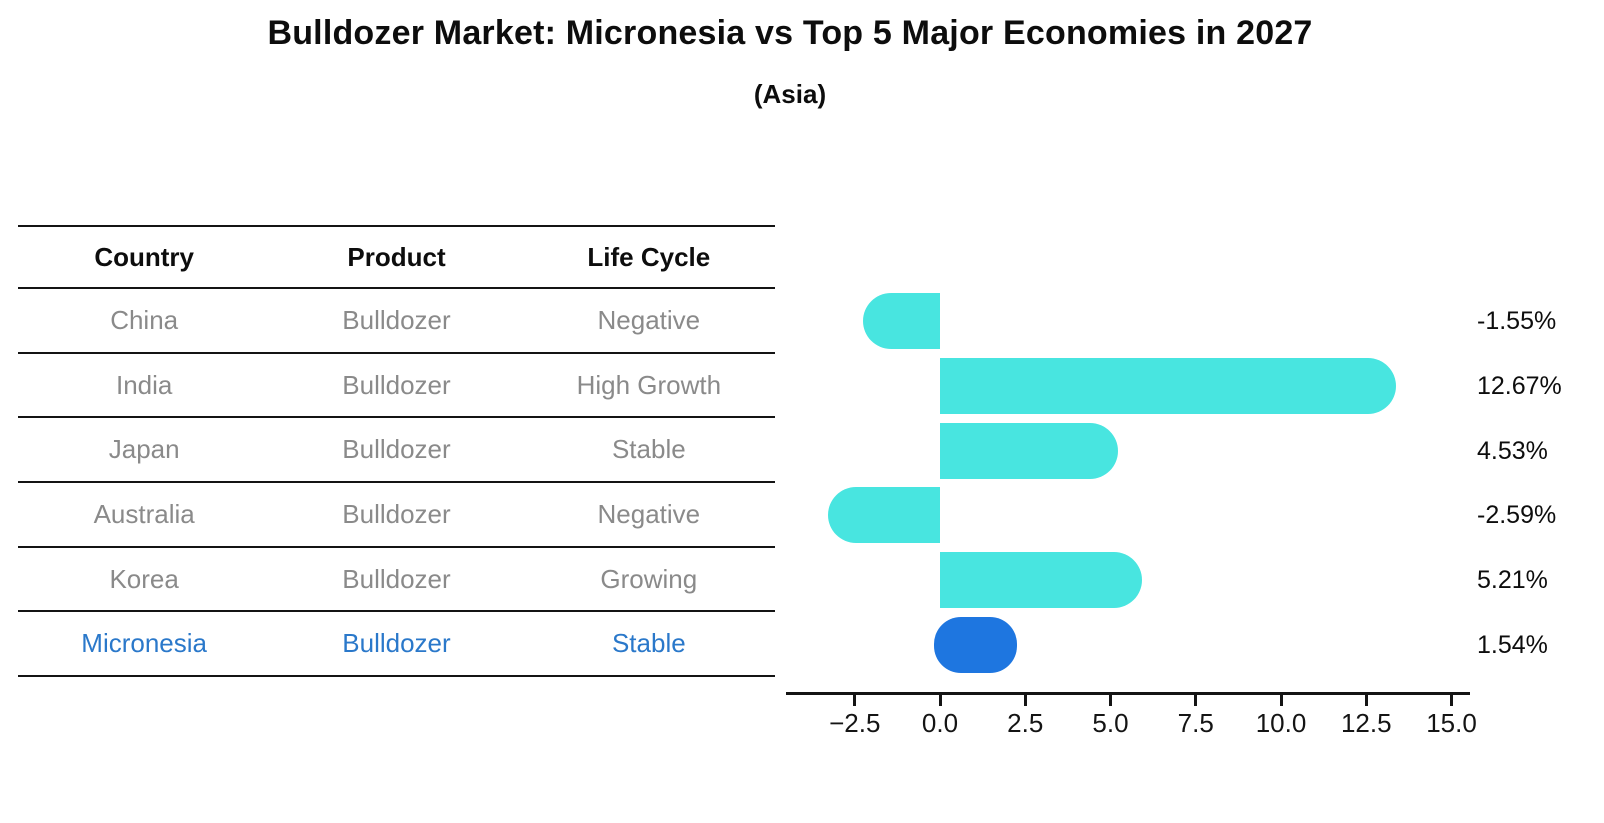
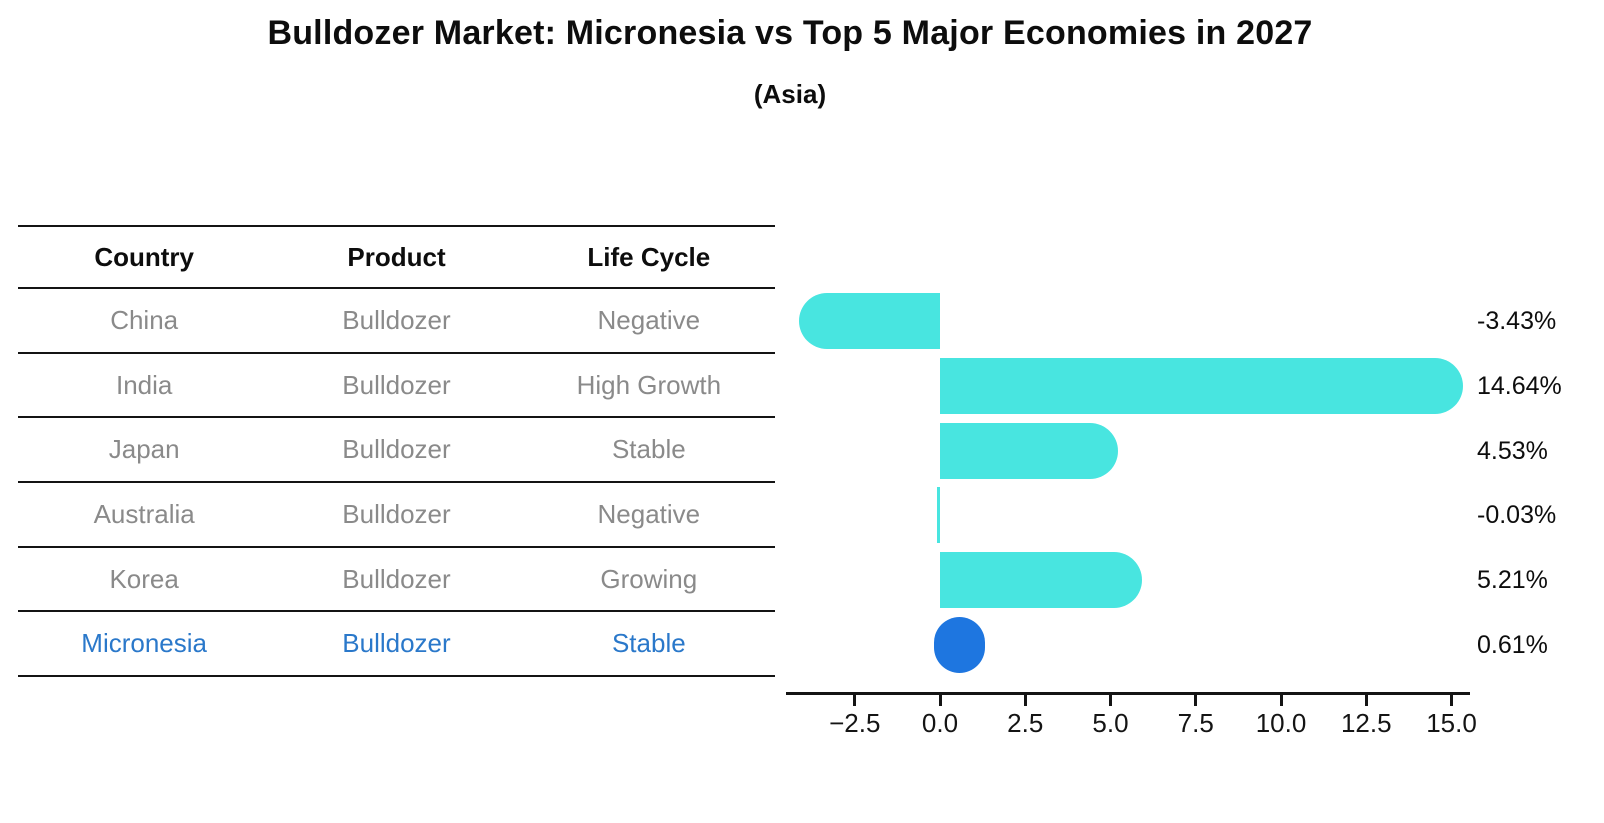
China: -1.55% -> -3.43%
India: 12.67% -> 14.64%
Australia: -2.59% -> -0.03%
Micronesia: 1.54% -> 0.61%
